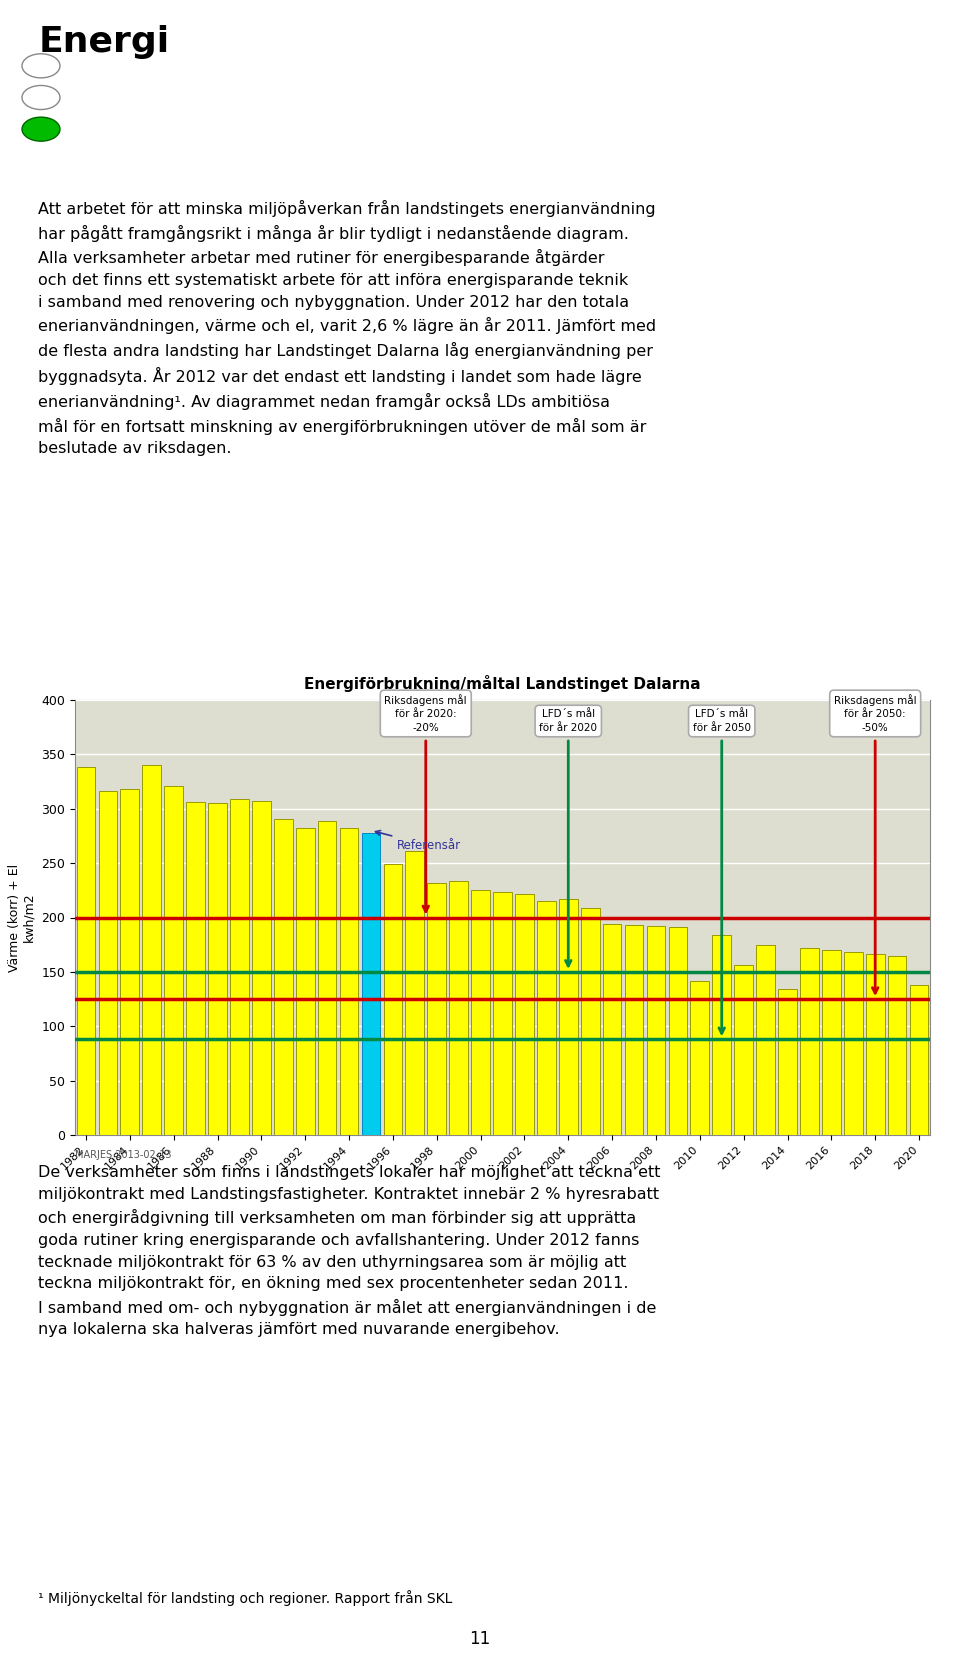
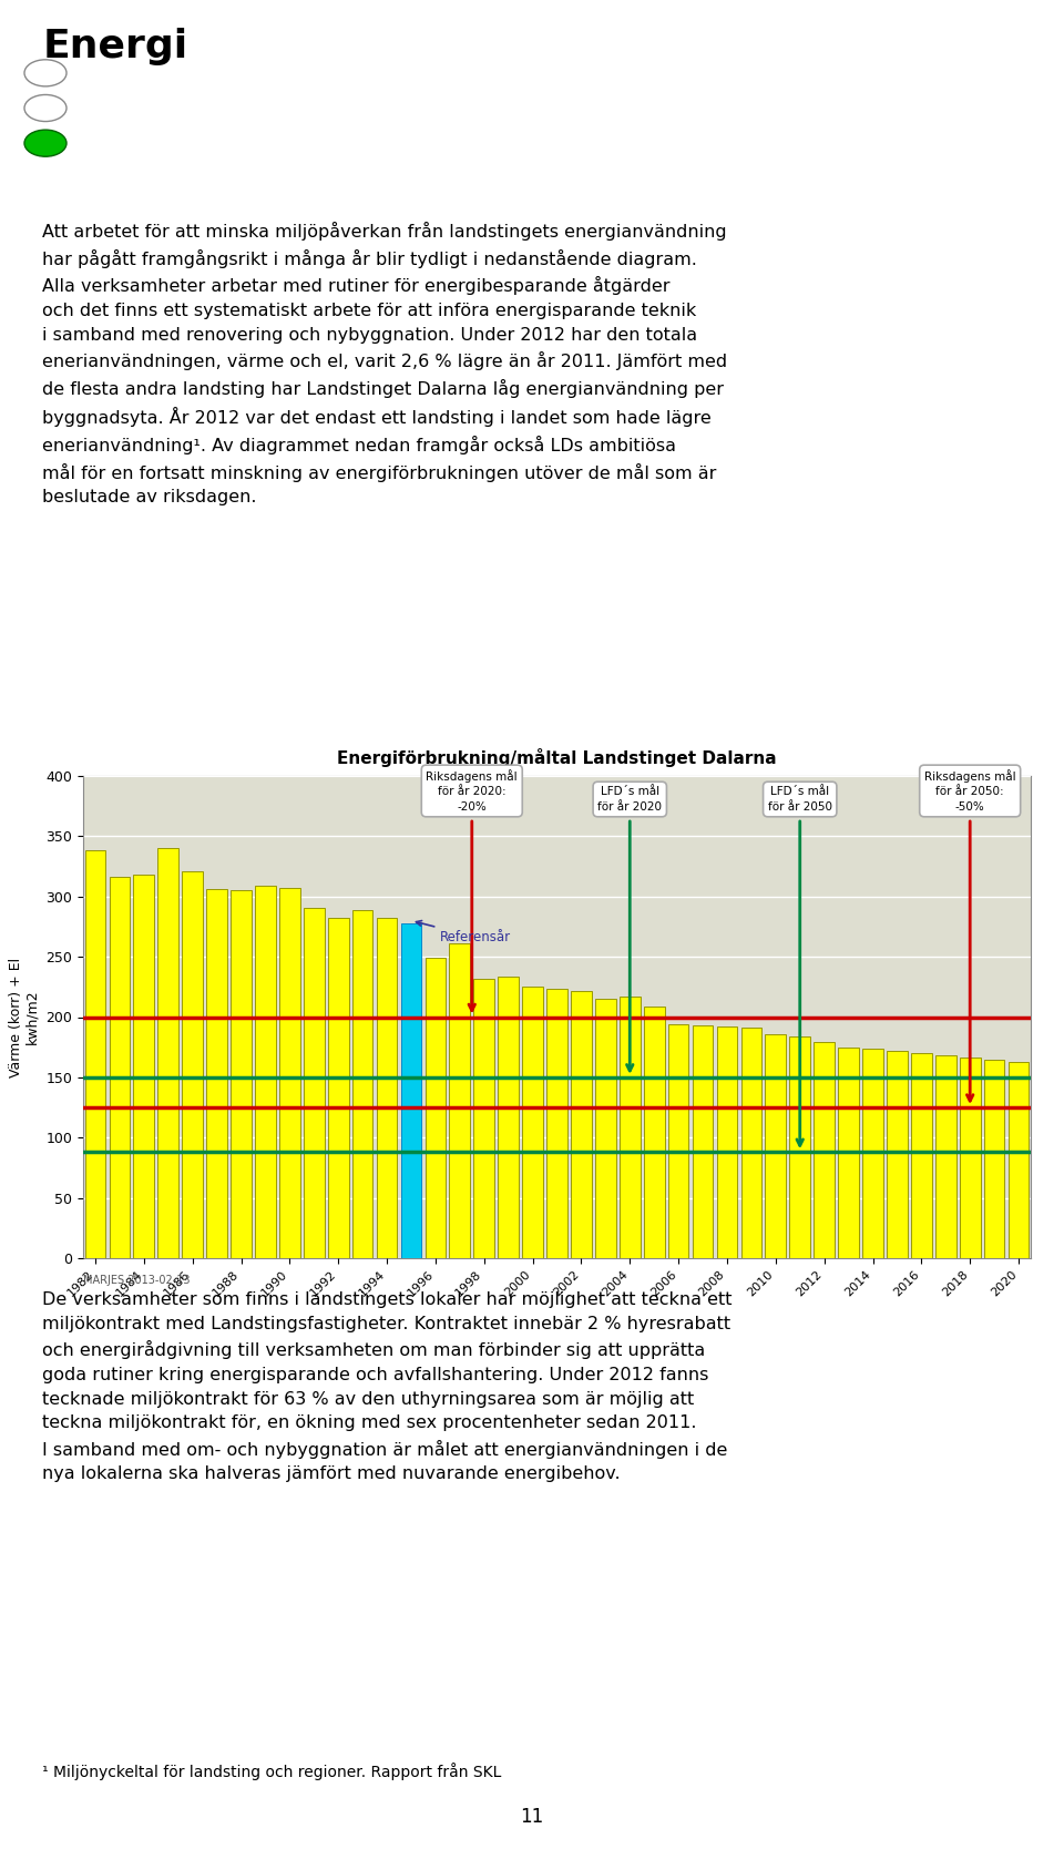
2010: 142 -> 186
2012: 156 -> 179
2014: 134 -> 174
2020: 138 -> 163
